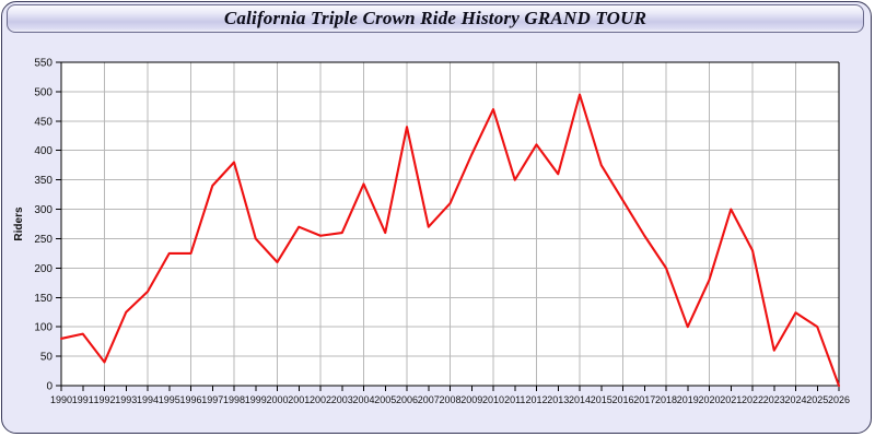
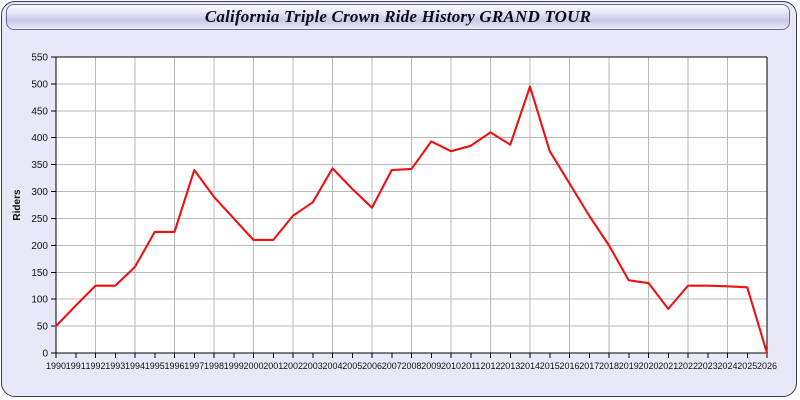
1990: 80 -> 50
1992: 40 -> 120
1998: 380 -> 290
2001: 270 -> 210
2003: 260 -> 280
2005: 260 -> 300
2006: 440 -> 270
2007: 270 -> 340
2008: 310 -> 340
2010: 470 -> 380
2011: 350 -> 380
2013: 360 -> 390
2019: 100 -> 140
2020: 180 -> 130
2021: 300 -> 80
2022: 230 -> 120
2023: 60 -> 120
2025: 100 -> 120
